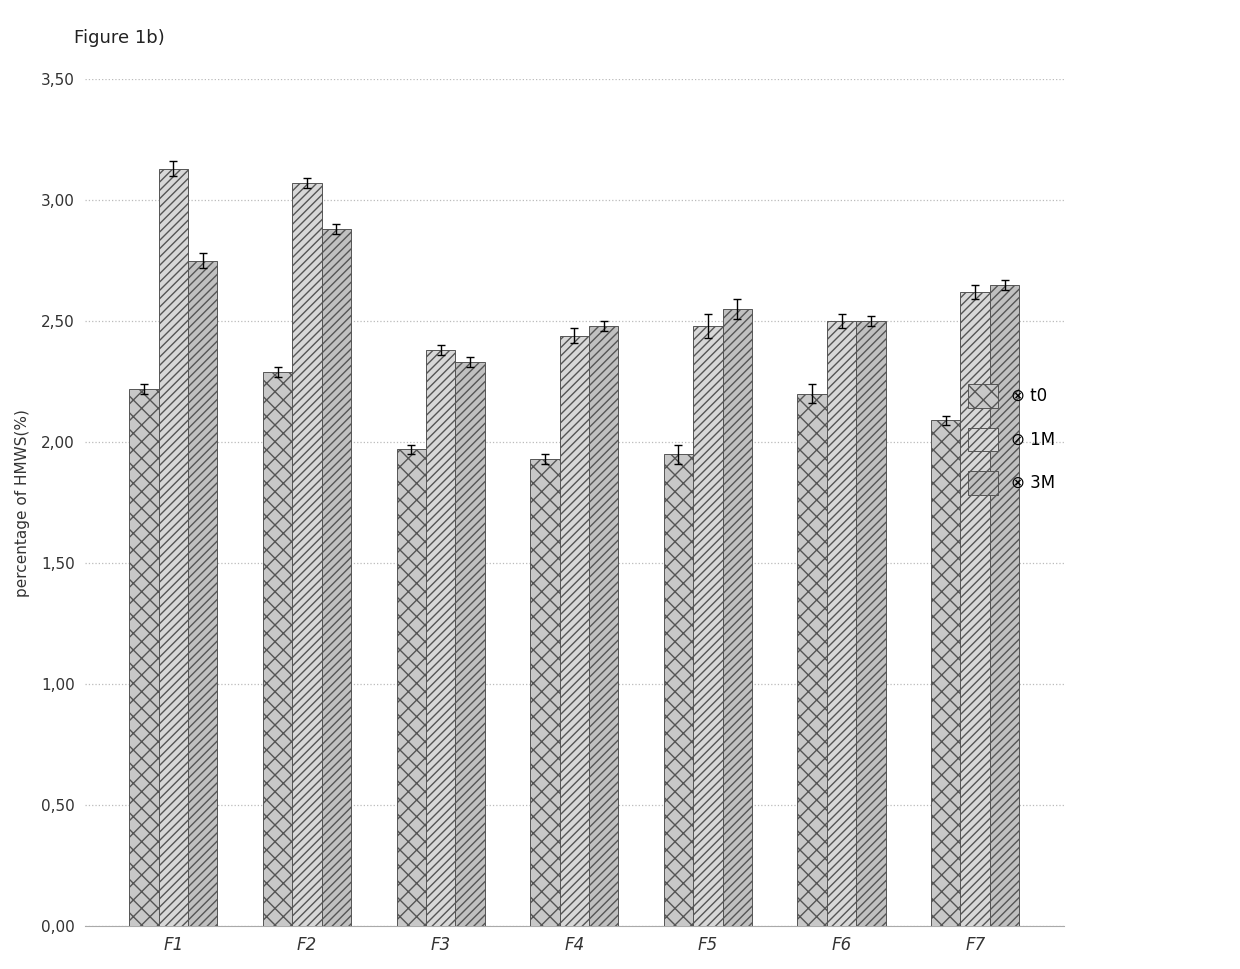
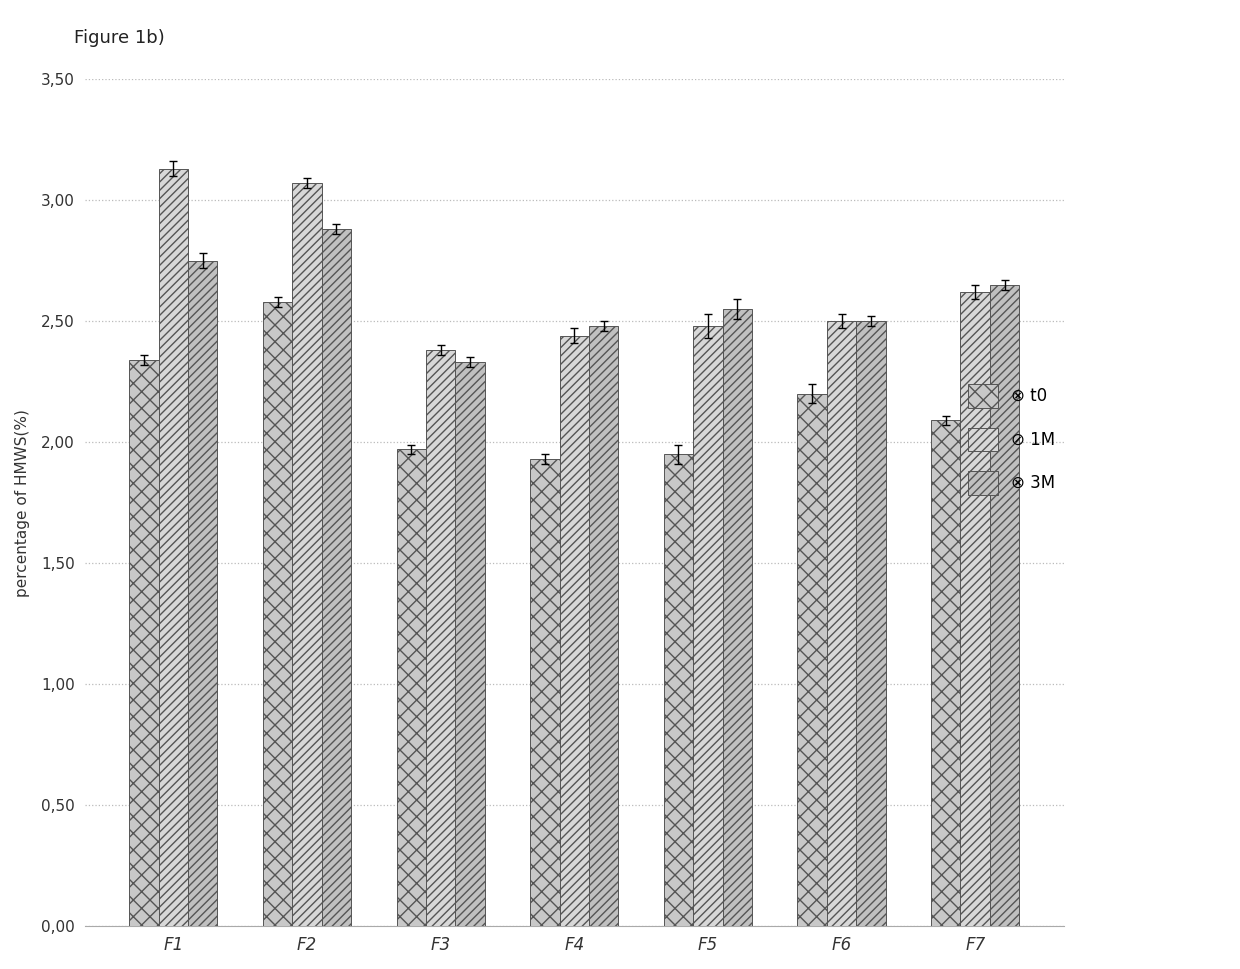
⊗ t0/F1: 2,22 -> 2,34
⊗ t0/F2: 2,29 -> 2,58
